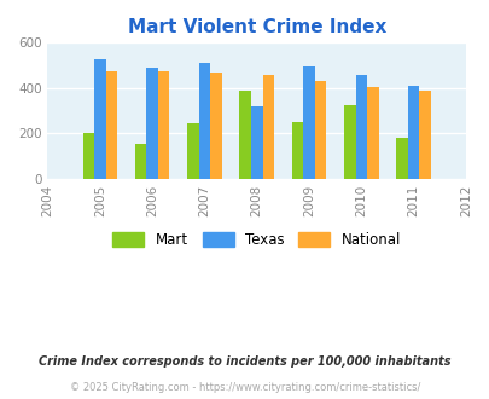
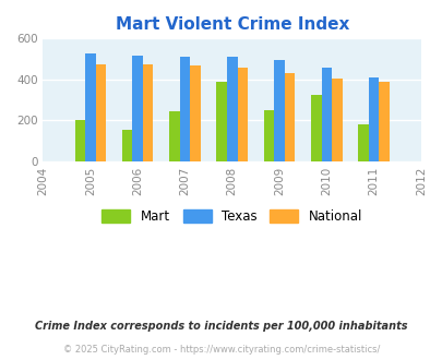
Texas/2006: 490 -> 520
Texas/2008: 320 -> 510
